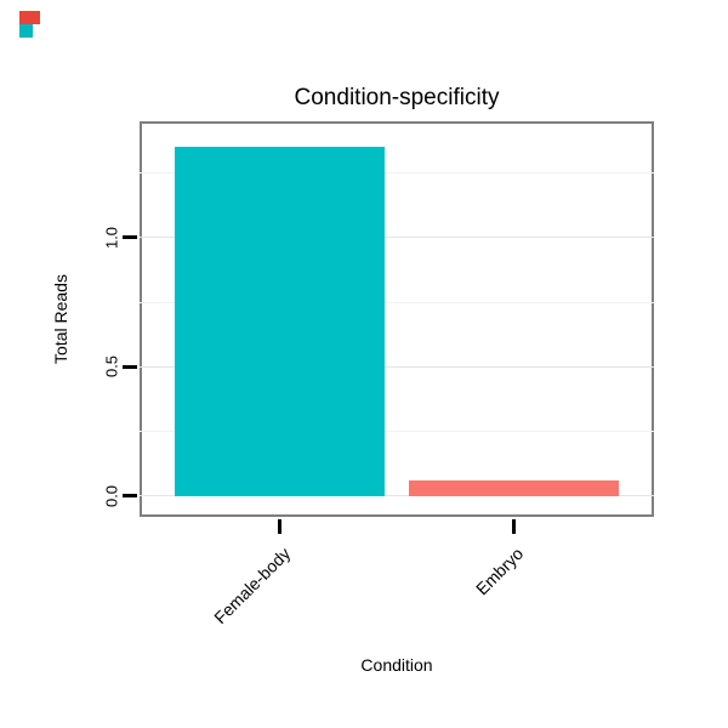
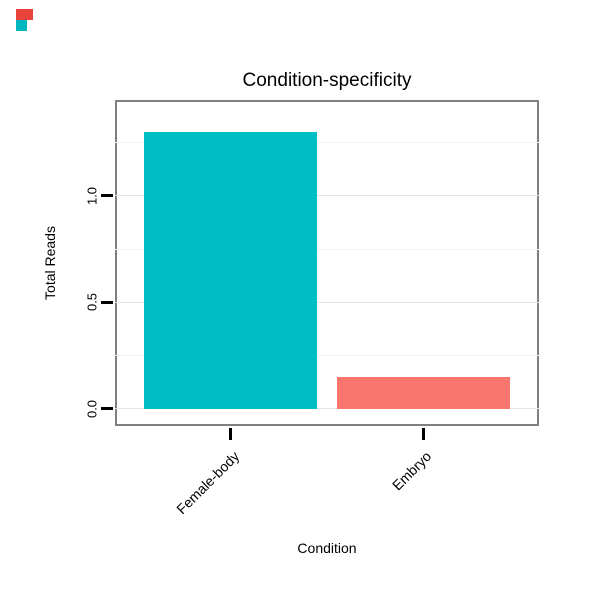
Female-body: 1.35 -> 1.30
Embryo: 0.06 -> 0.15
